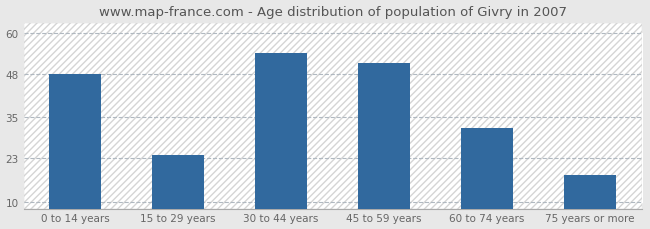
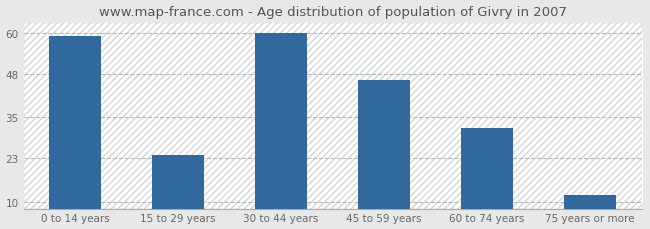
0 to 14 years: 48 -> 59
30 to 44 years: 54 -> 60
45 to 59 years: 51 -> 46
75 years or more: 18 -> 12
